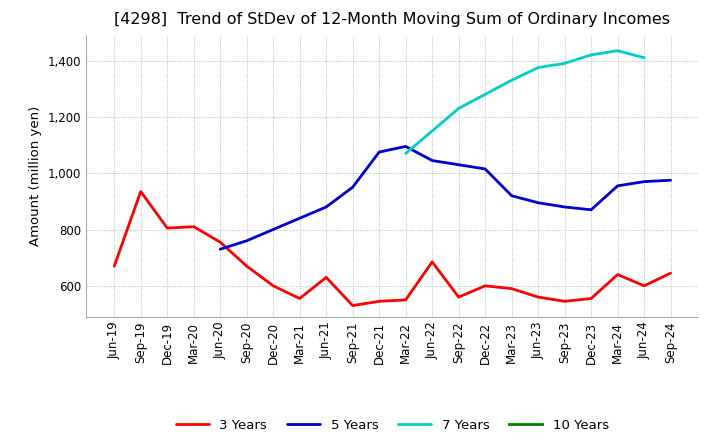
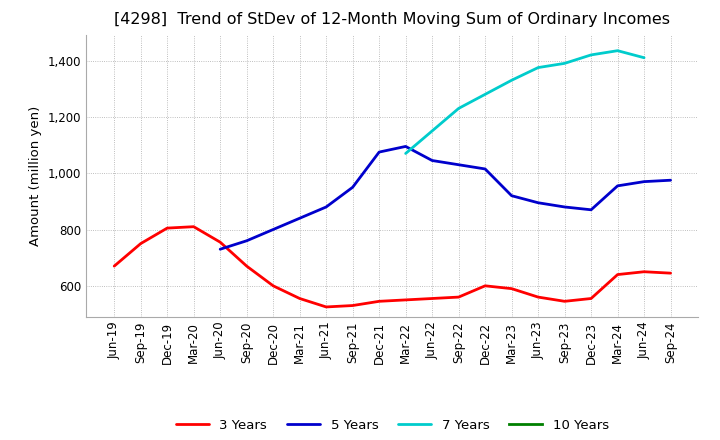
3 Years/Sep-19: 935 -> 750
3 Years/Jun-21: 630 -> 525
3 Years/Jun-22: 685 -> 555
3 Years/Jun-24: 600 -> 650
